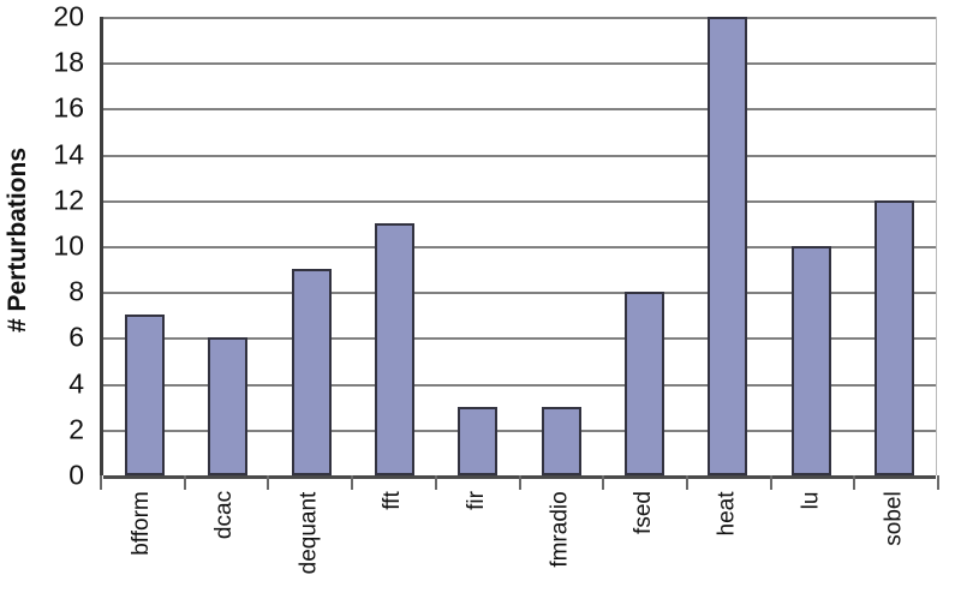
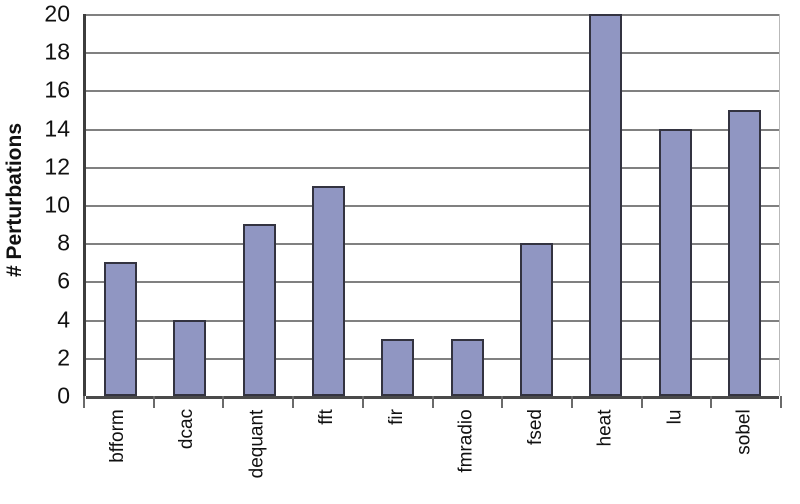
dcac: 6 -> 4
lu: 10 -> 14
sobel: 12 -> 15
